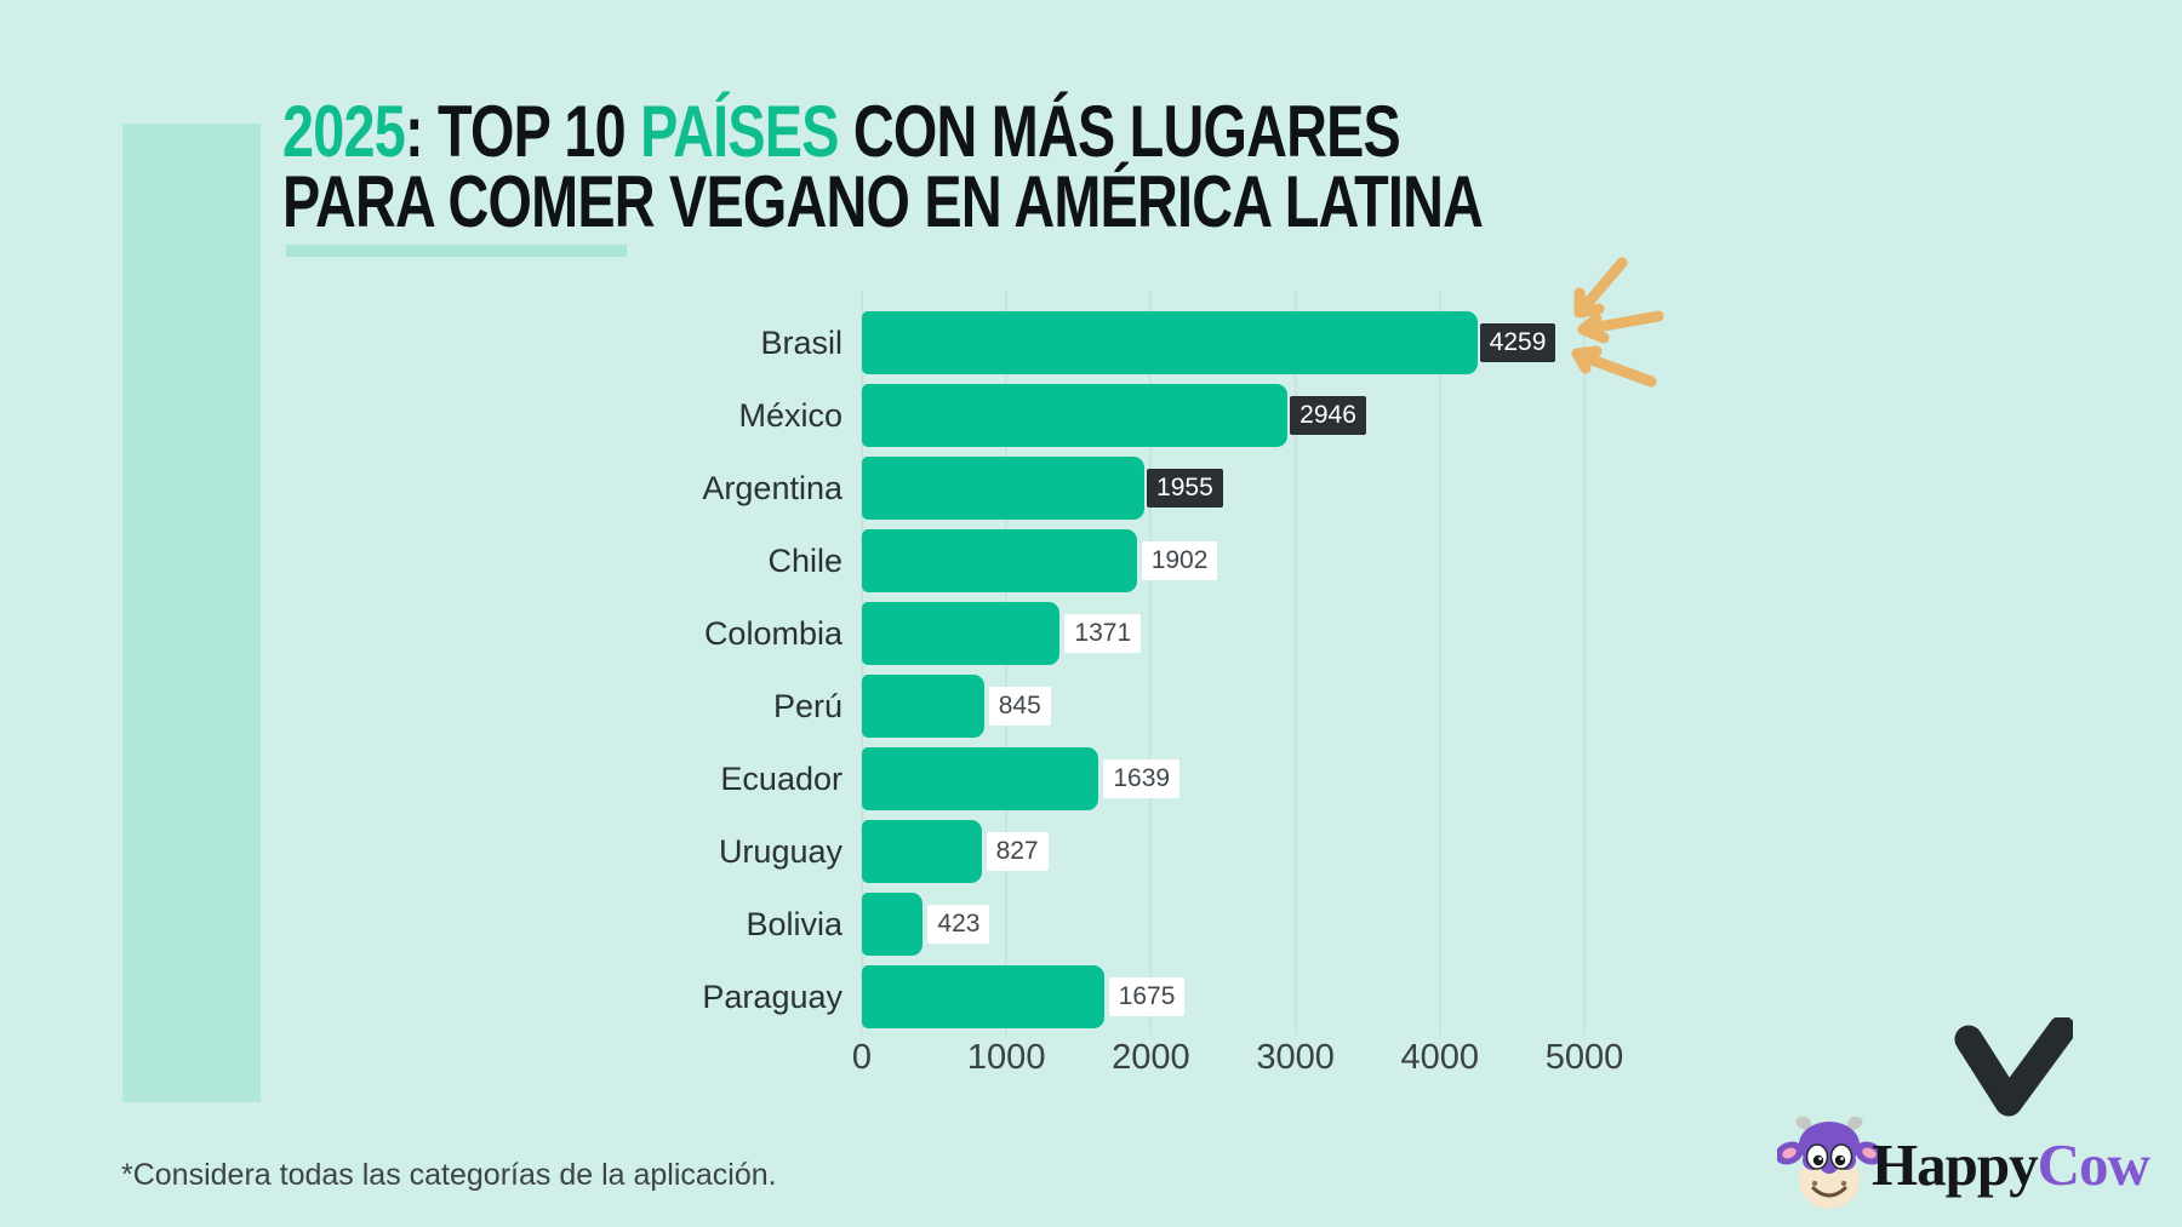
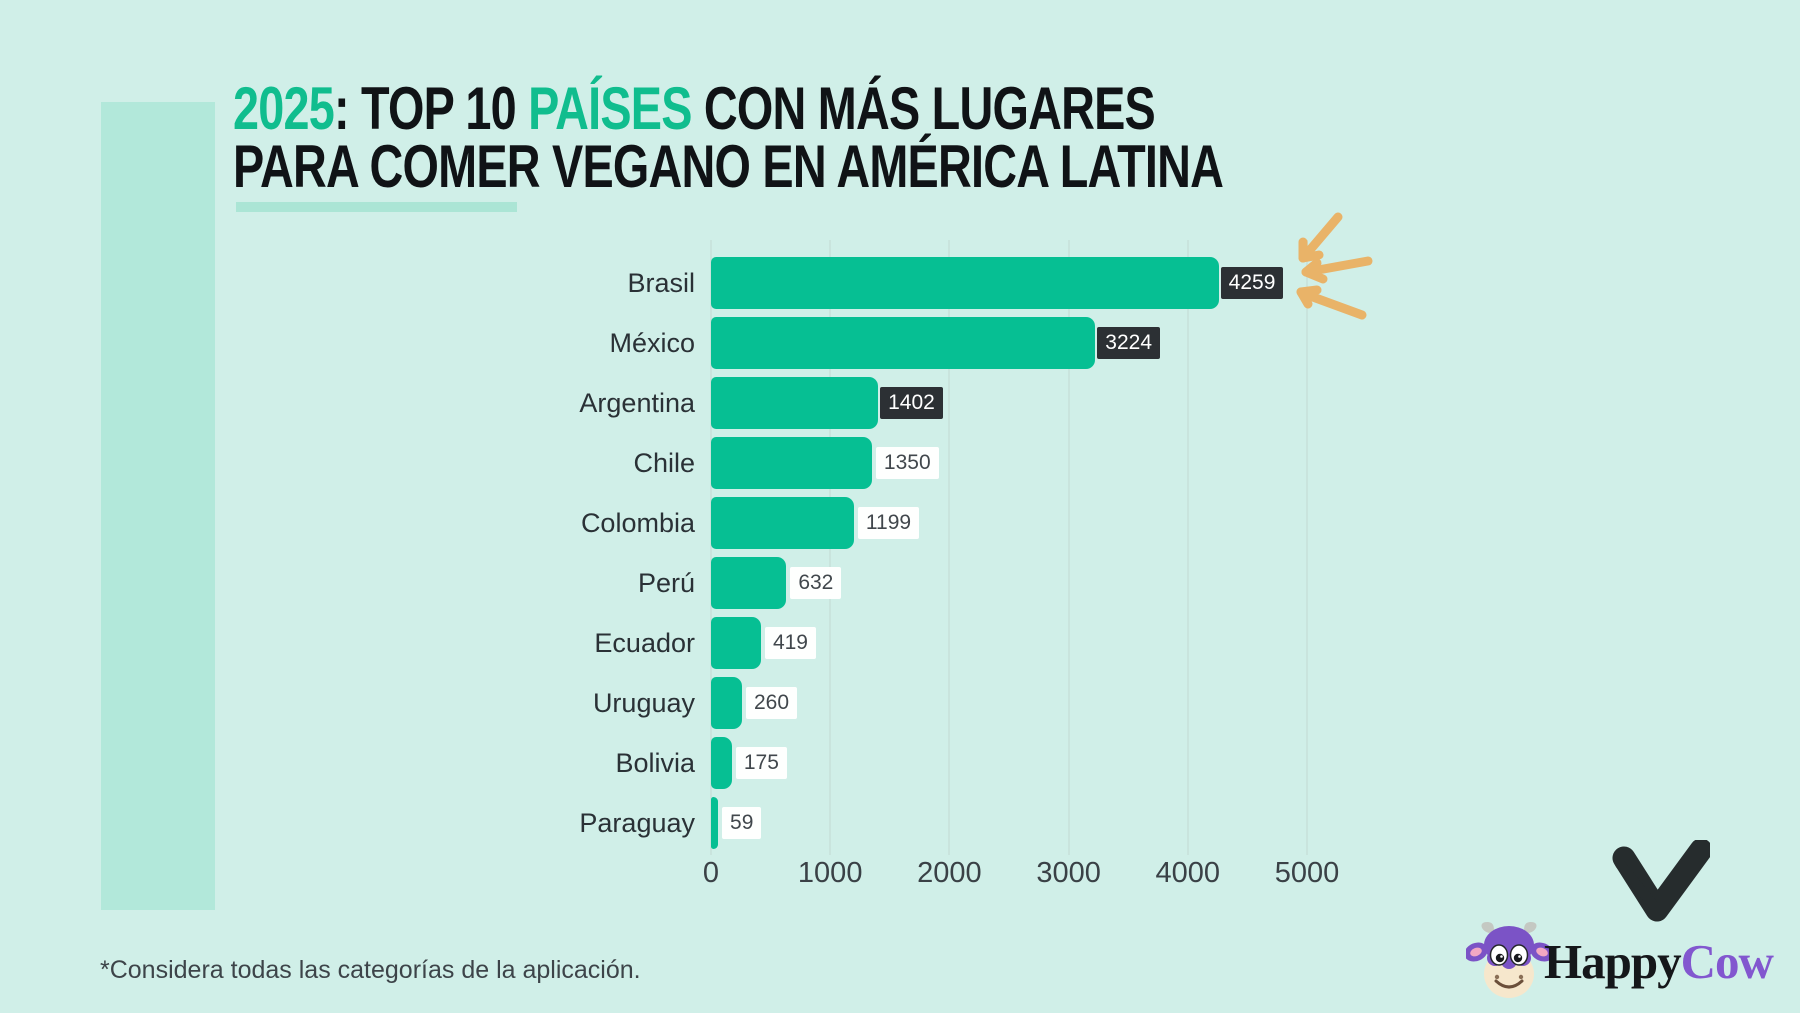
México: 2946 -> 3224
Argentina: 1955 -> 1402
Chile: 1902 -> 1350
Colombia: 1371 -> 1199
Perú: 845 -> 632
Ecuador: 1639 -> 419
Uruguay: 827 -> 260
Bolivia: 423 -> 175
Paraguay: 1675 -> 59
